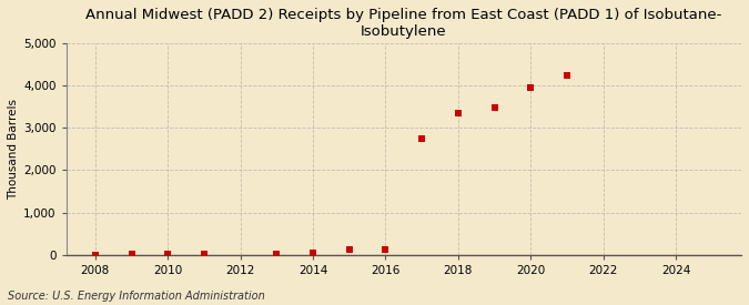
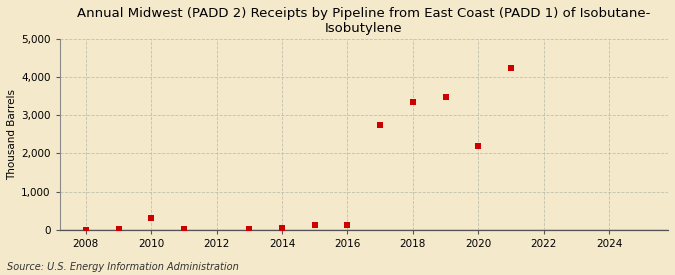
2010: 10 -> 300
2020: 3,950 -> 2,200
